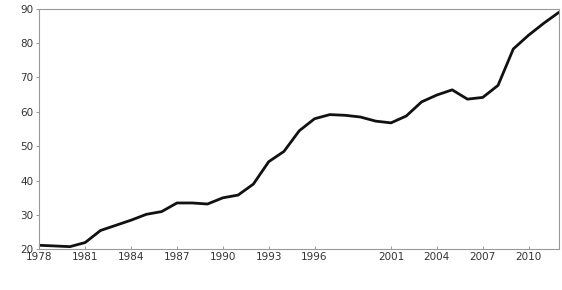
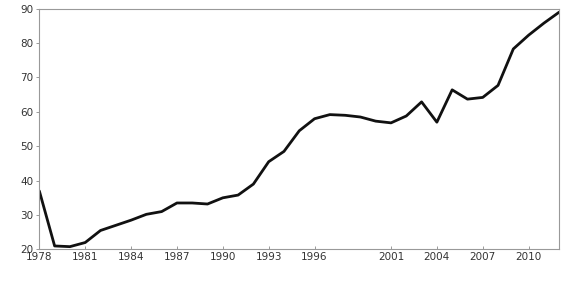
1978: 21.2 -> 37.0
2004: 64.9 -> 57.0
